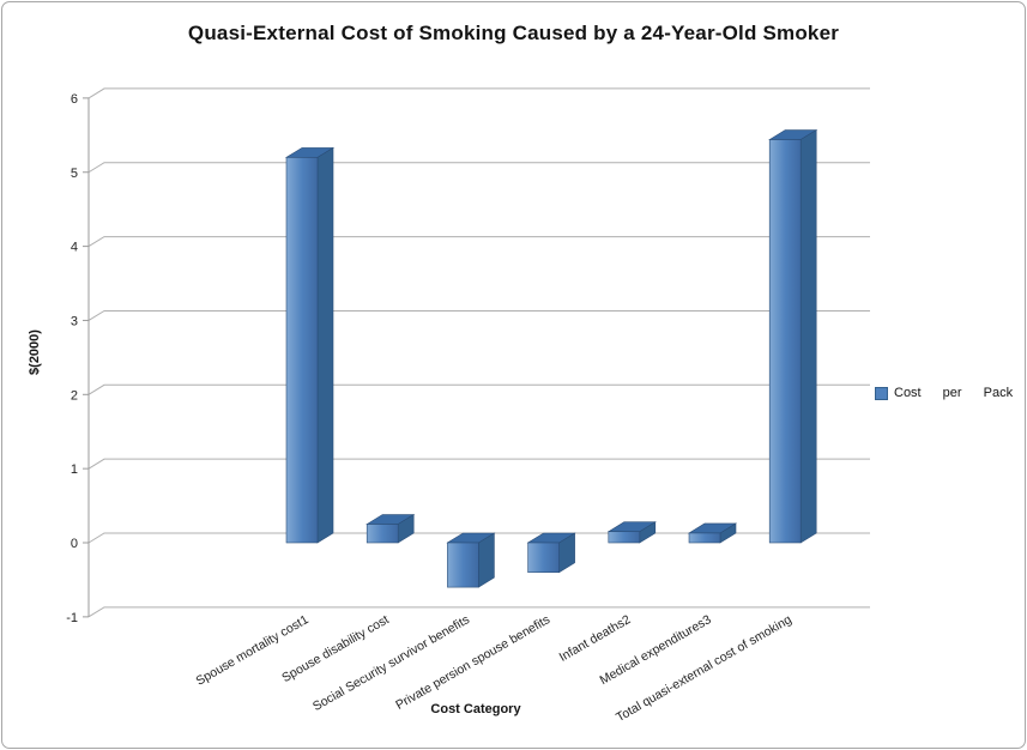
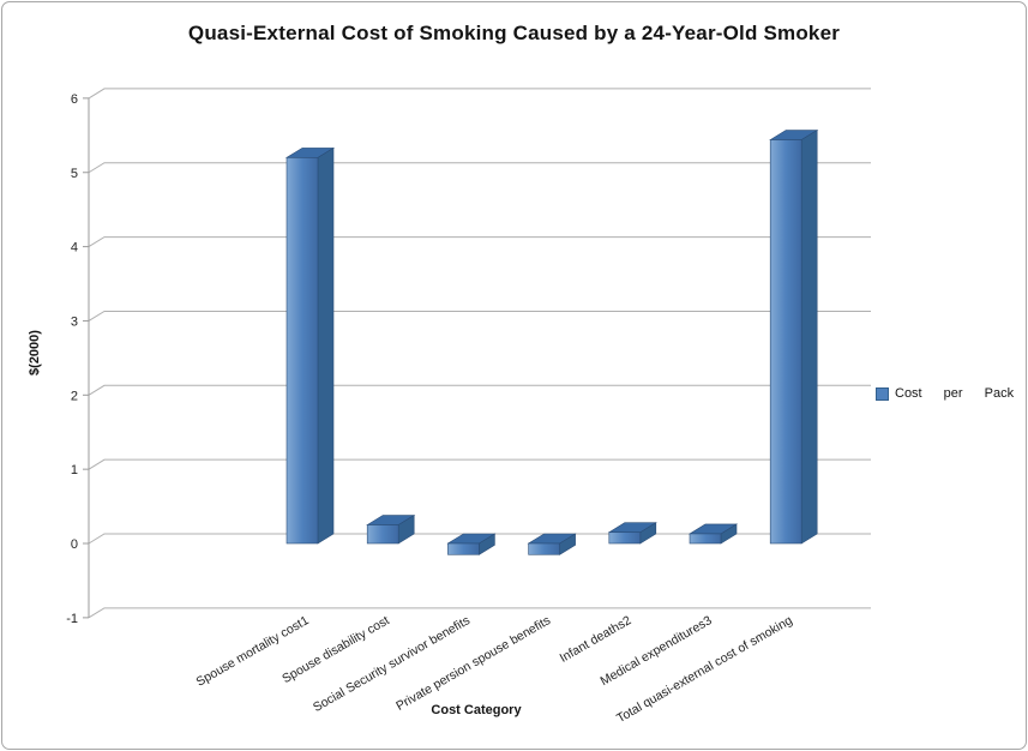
Social Security survivor benefits: -0.6 -> -0.1
Private persion spouse benefits: -0.4 -> -0.1
